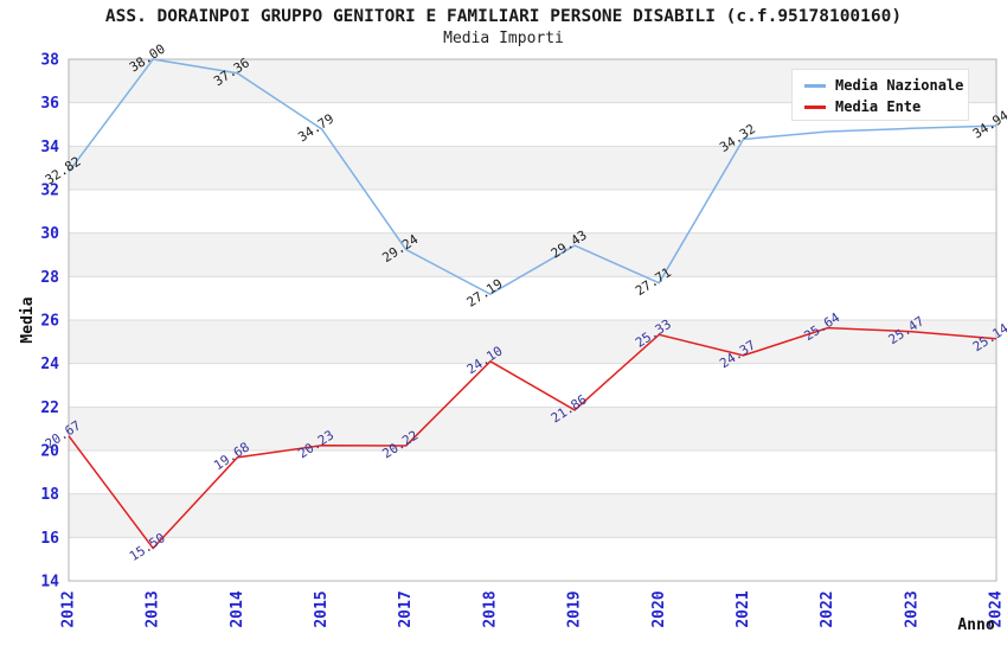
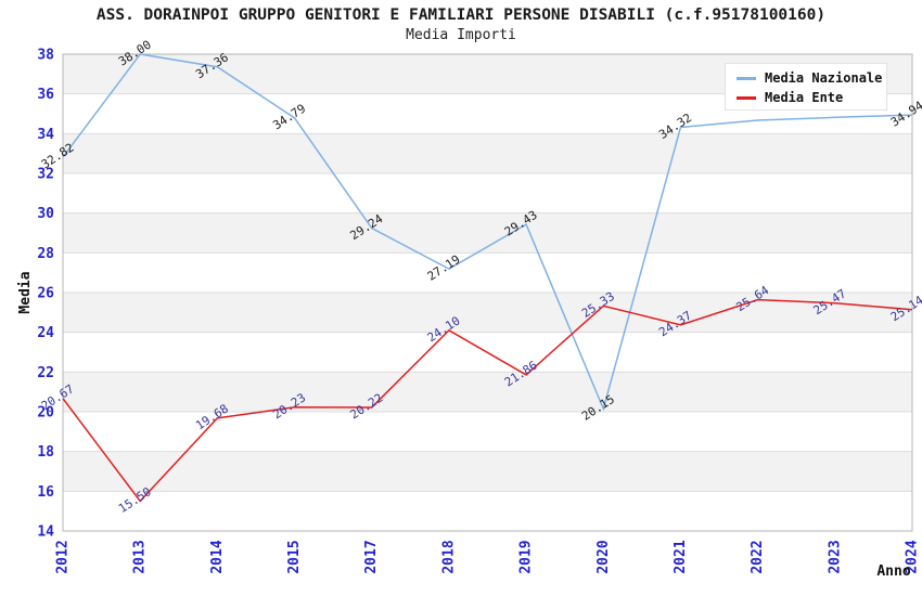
Media Nazionale/2020: 27.71 -> 20.15
